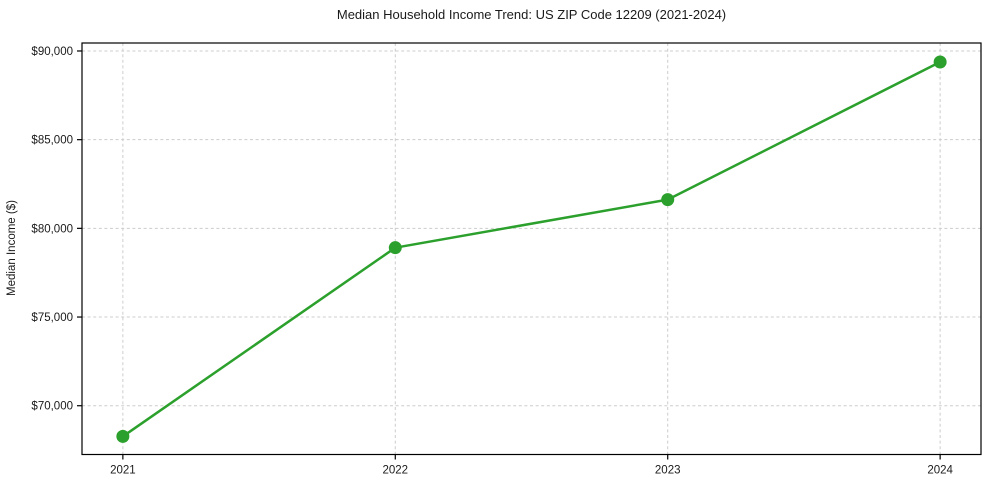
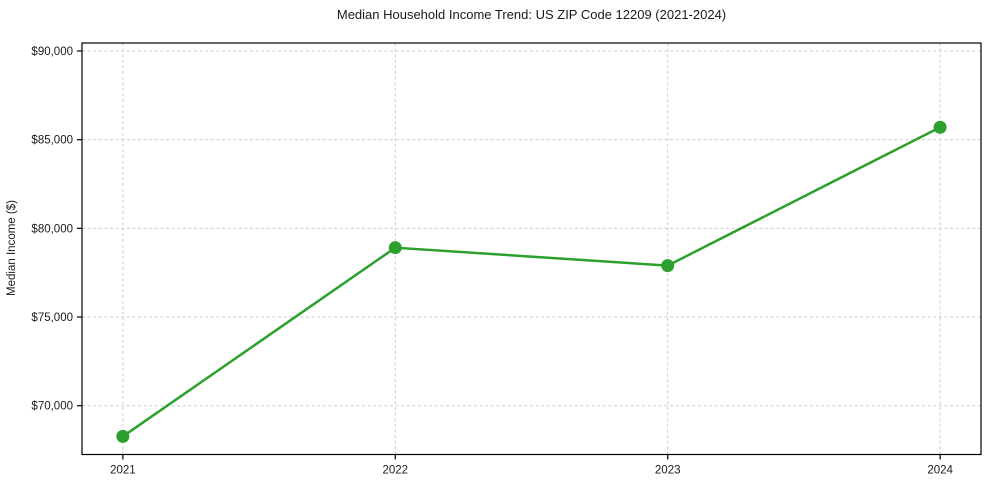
2023: $81600 -> $77900
2024: $89400 -> $85700
